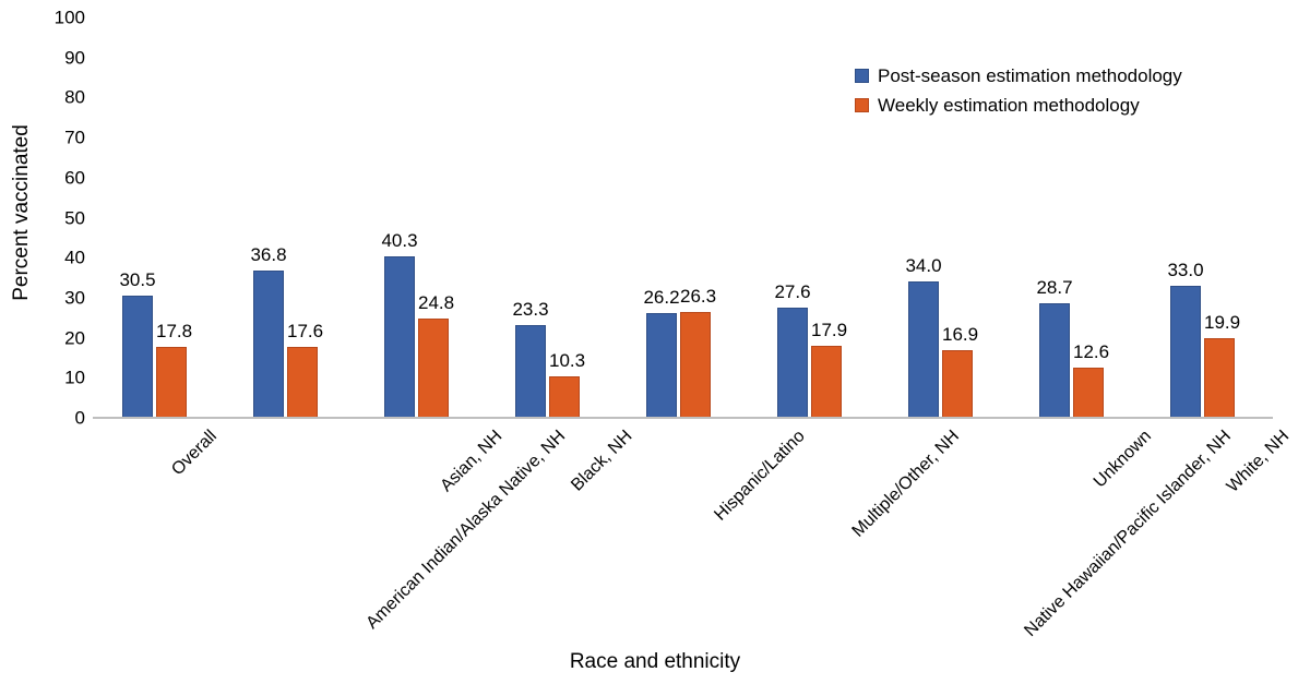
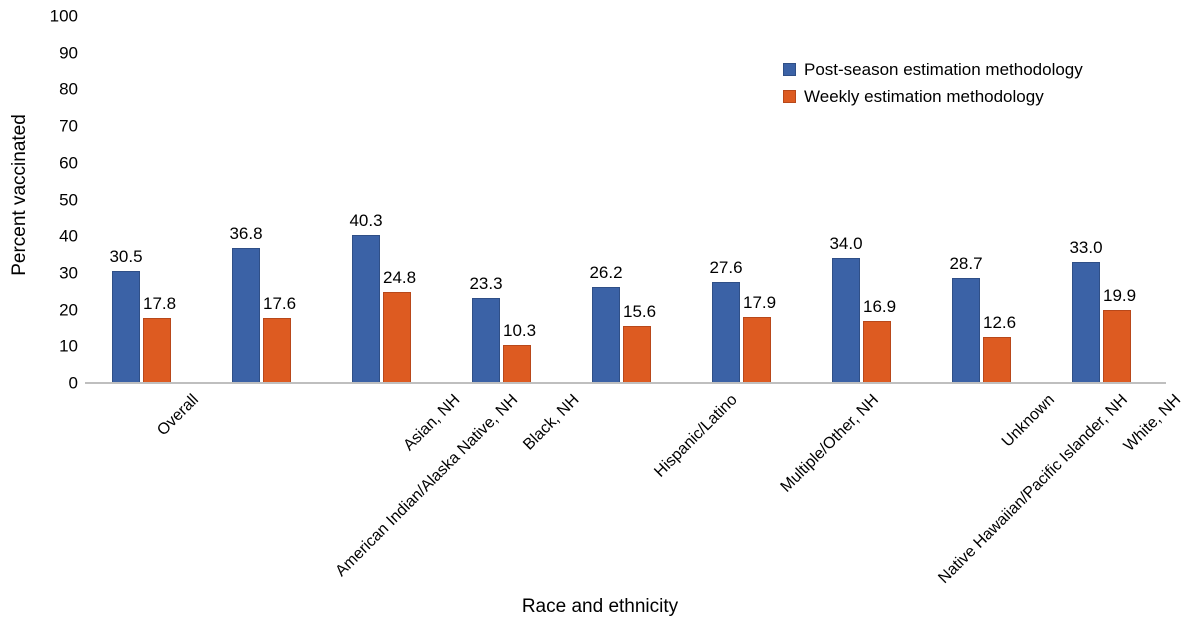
Weekly estimation methodology/Hispanic/Latino: 26.3 -> 15.6
